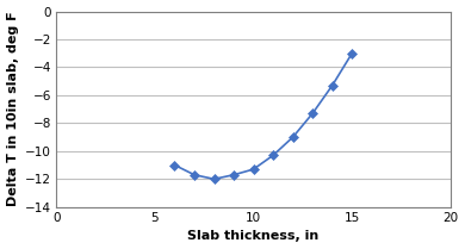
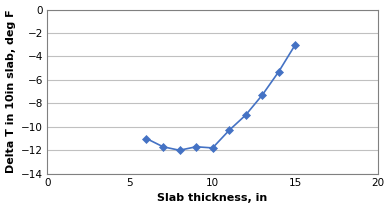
10: -11.3 -> -11.8
